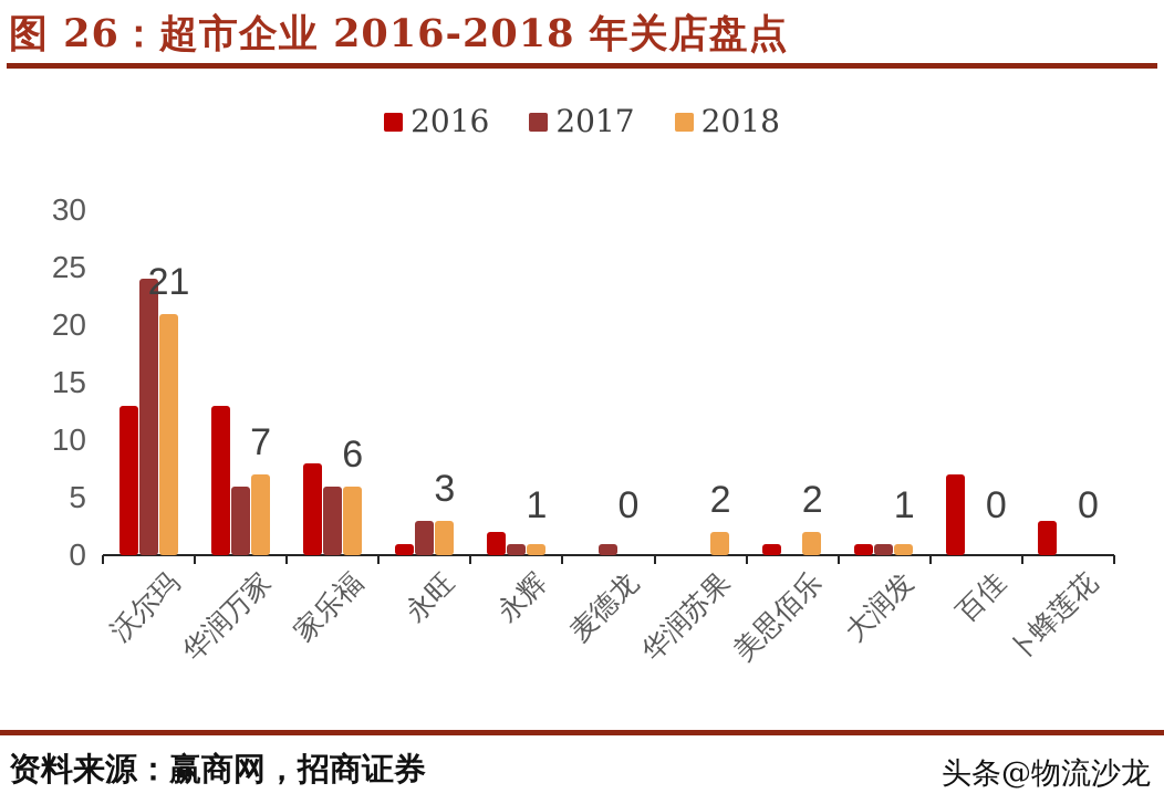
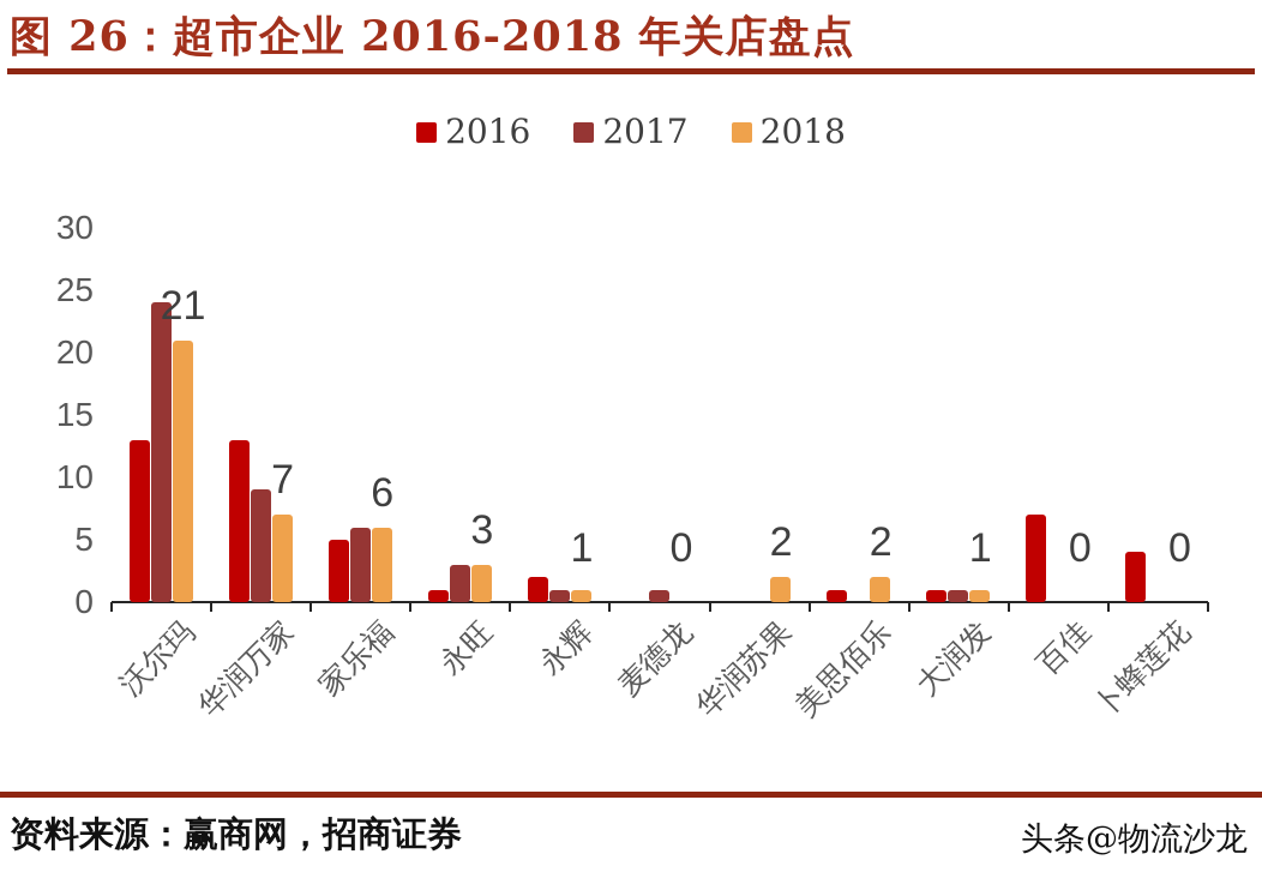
2017/华润万家: 6 -> 9
2016/家乐福: 8 -> 5
2016/卜蜂莲花: 3 -> 4
